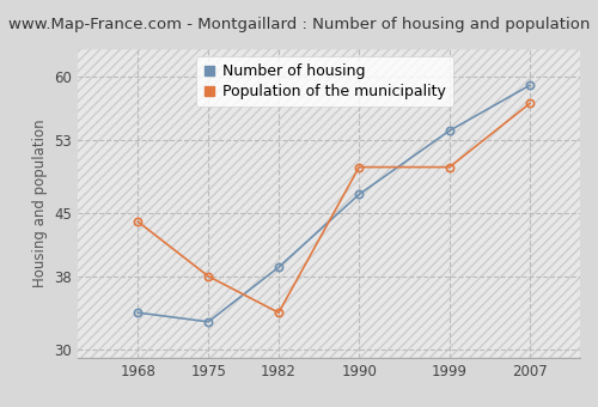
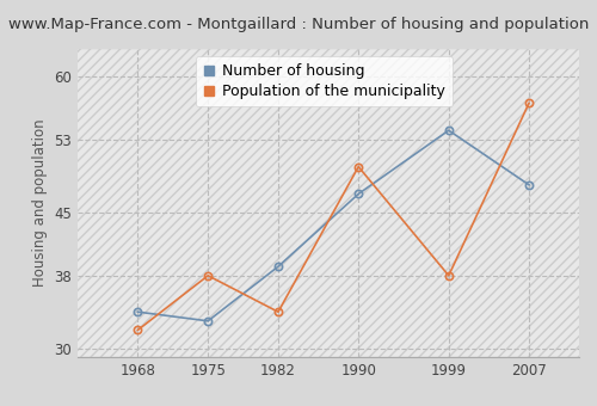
Population of the municipality/1968: 44 -> 32
Population of the municipality/1999: 50 -> 38
Number of housing/2007: 59 -> 48
